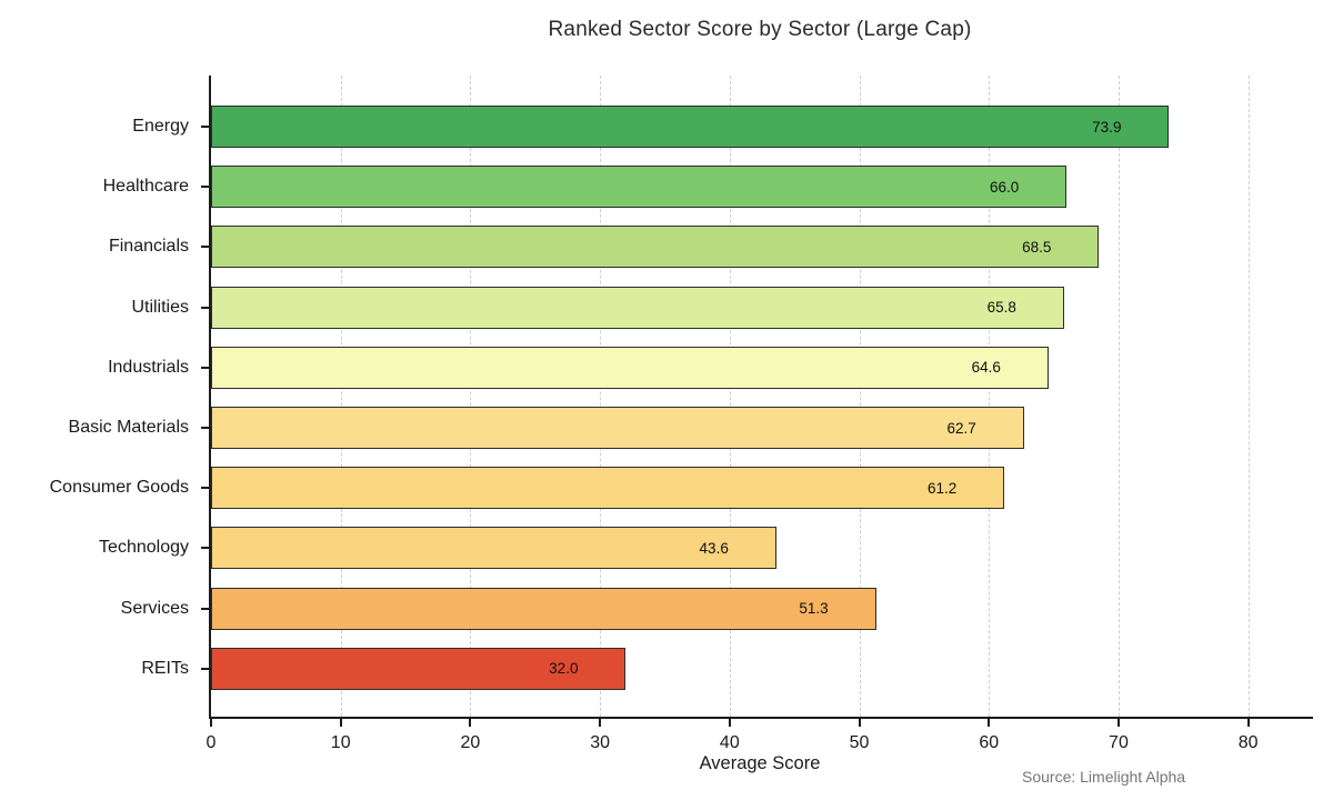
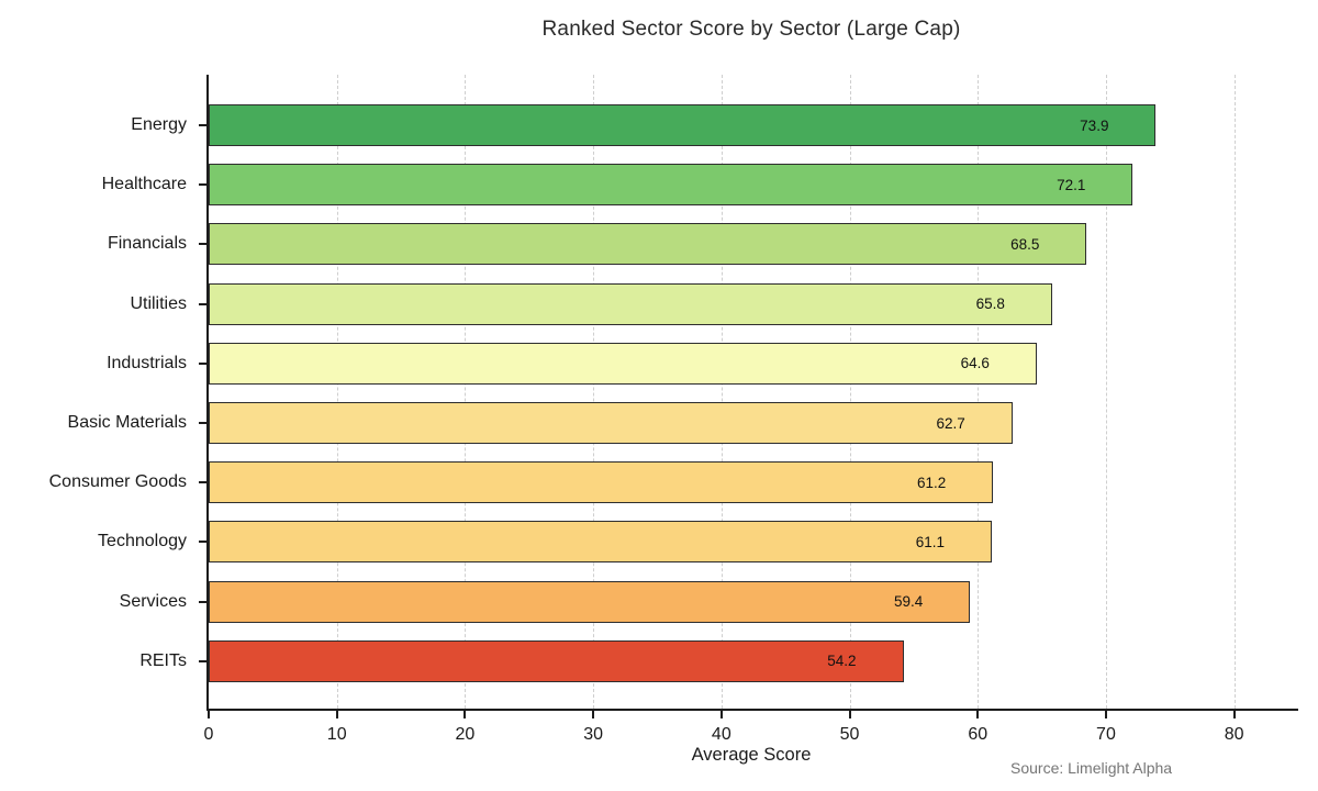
Healthcare: 66.0 -> 72.1
Technology: 43.6 -> 61.1
Services: 51.3 -> 59.4
REITs: 32.0 -> 54.2
